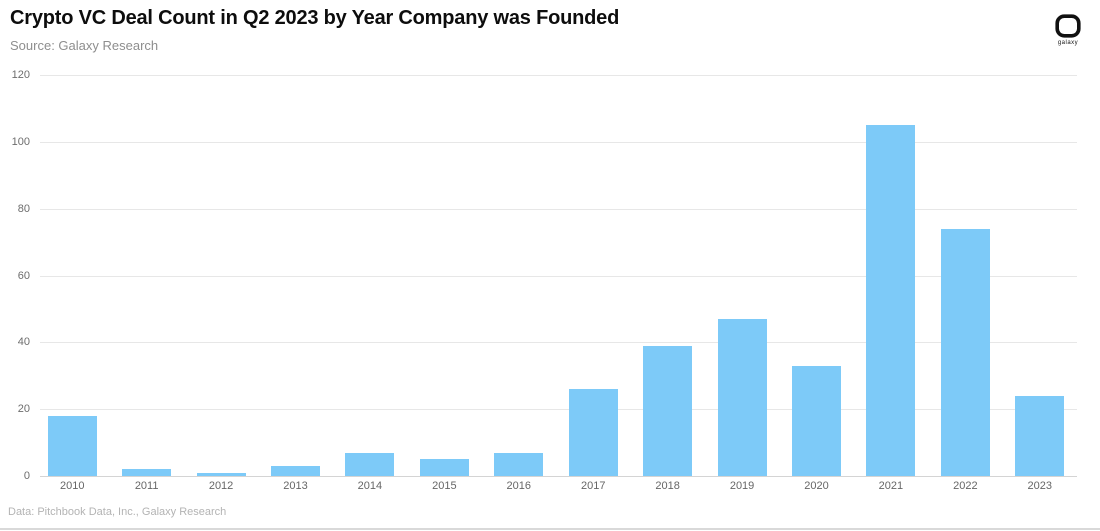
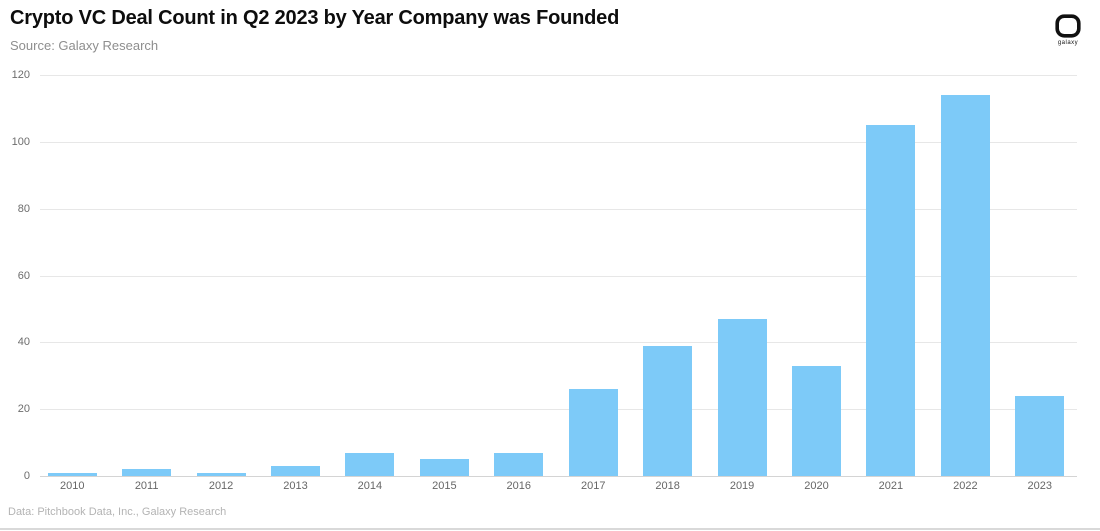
2010: 18 -> 1
2022: 74 -> 114
